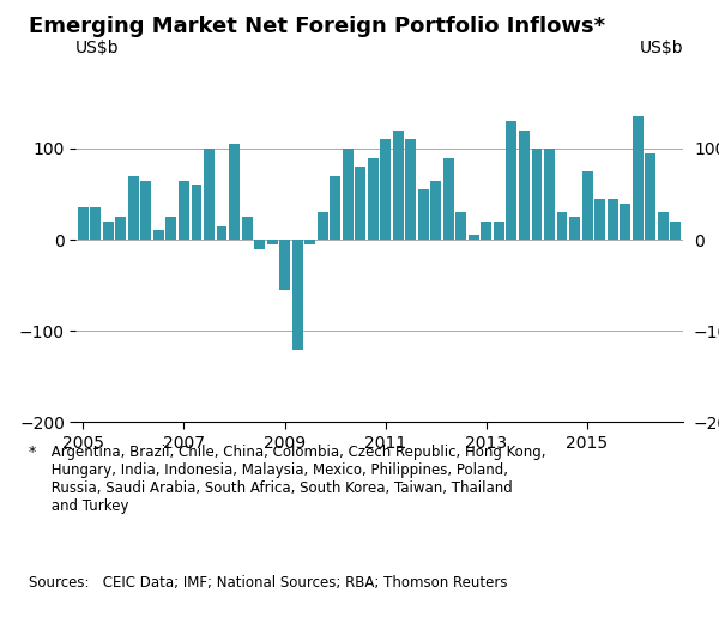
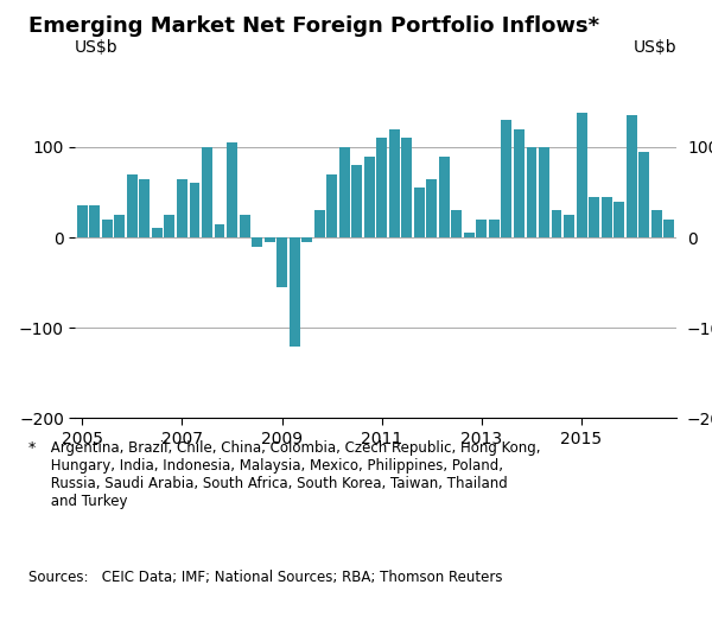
2015: 75 -> 138
